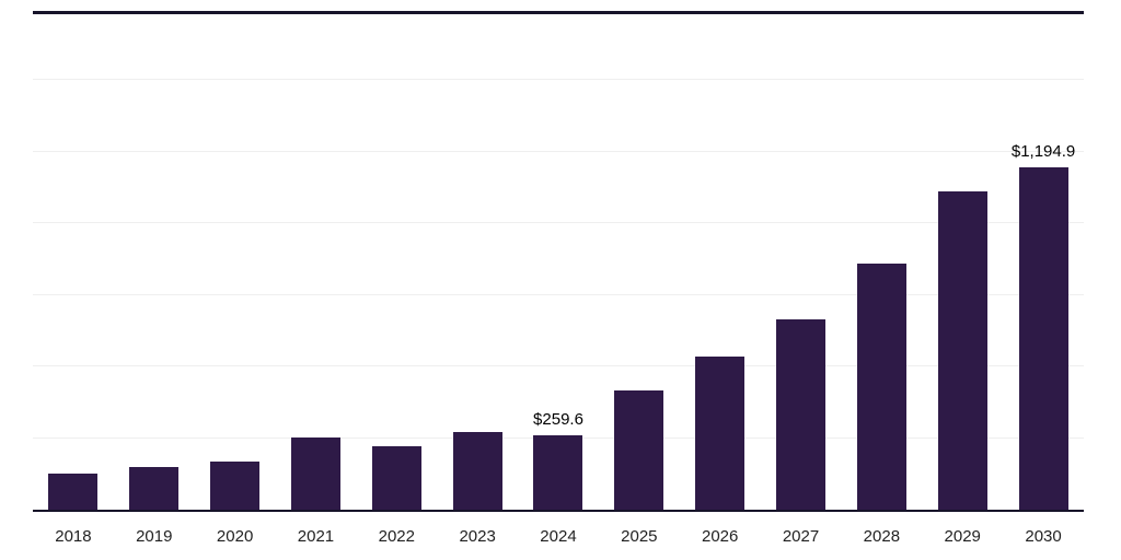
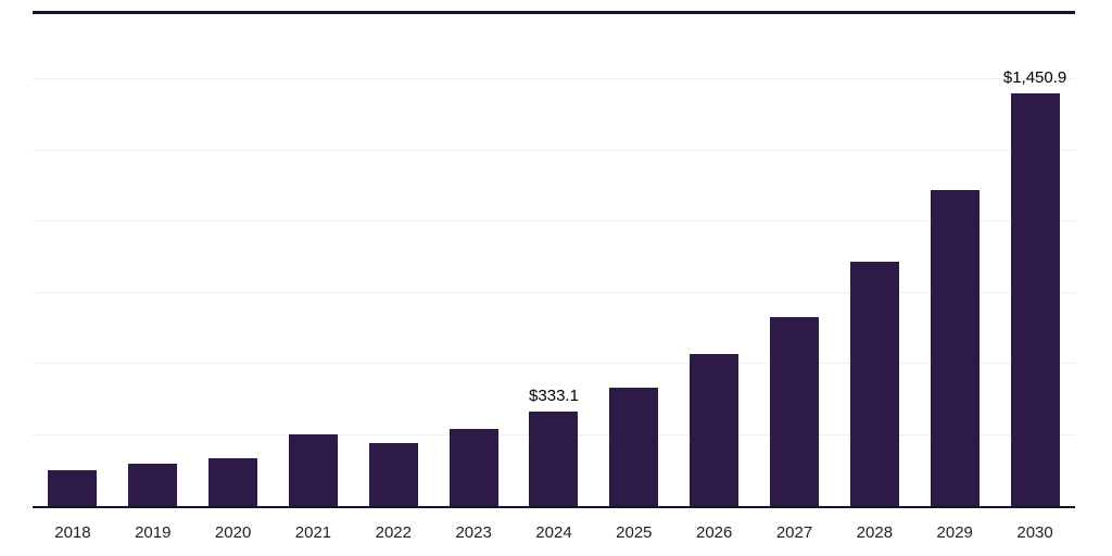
2024: $259.6 -> $333.1
2030: $1,194.9 -> $1,450.9
